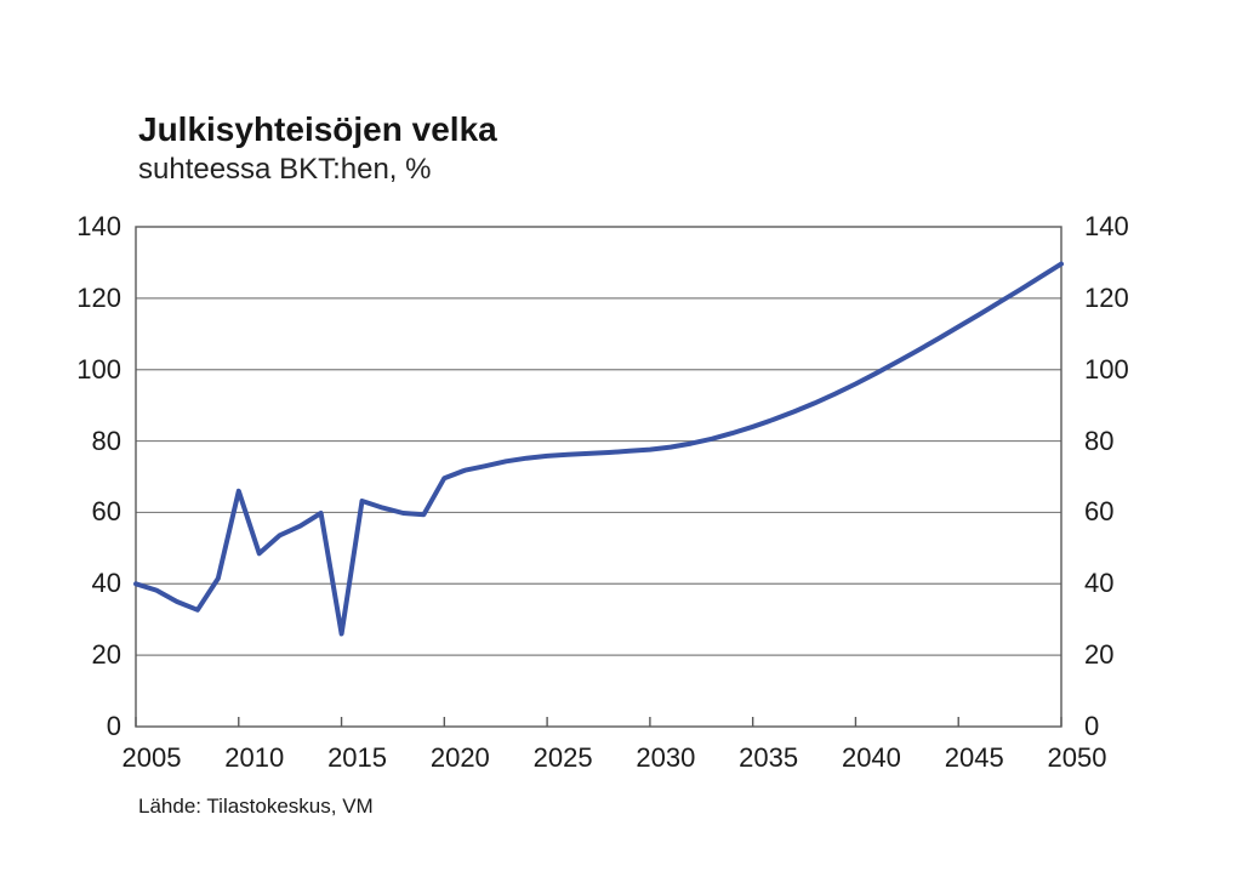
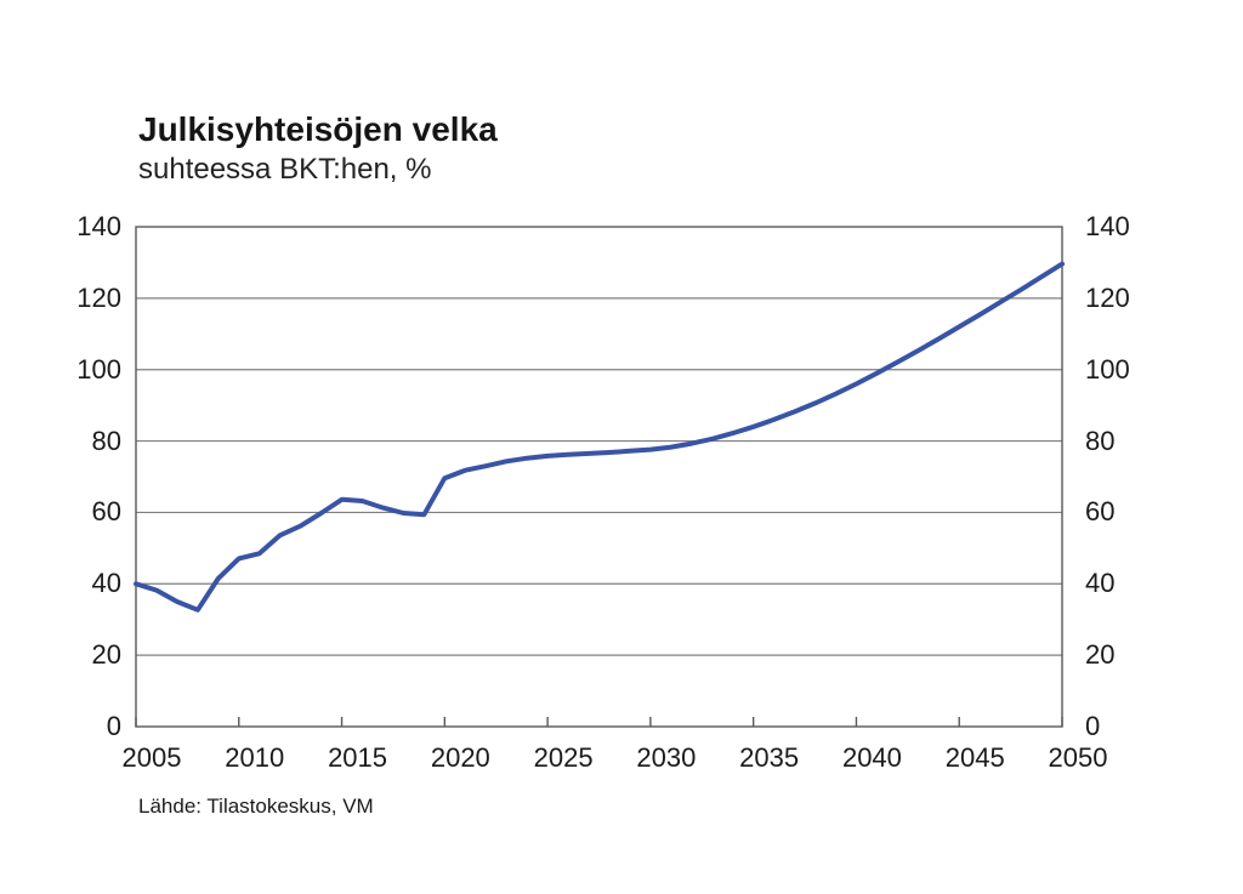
2010: 66 -> 47
2015: 26 -> 64
